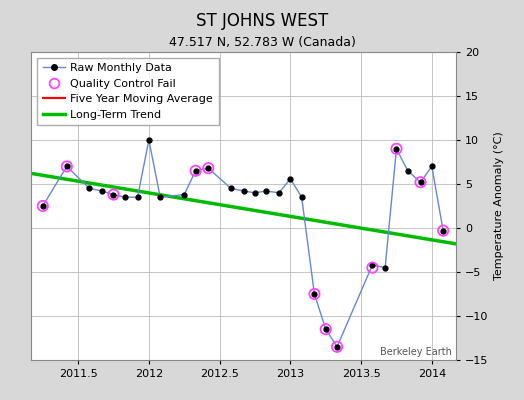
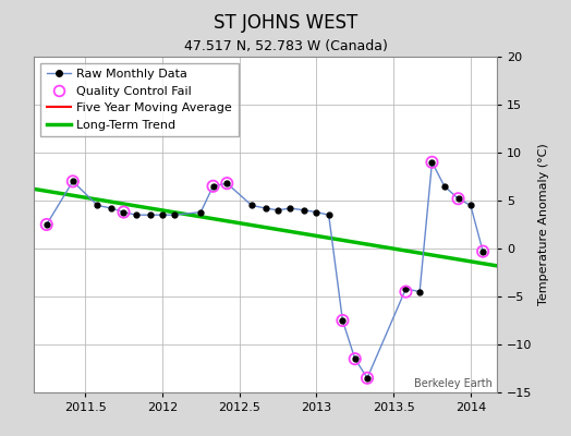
Raw Monthly Data/2012: 10.0 -> 3.5
Raw Monthly Data/2013: 5.6 -> 3.8
Raw Monthly Data/2014: 7.0 -> 4.5
